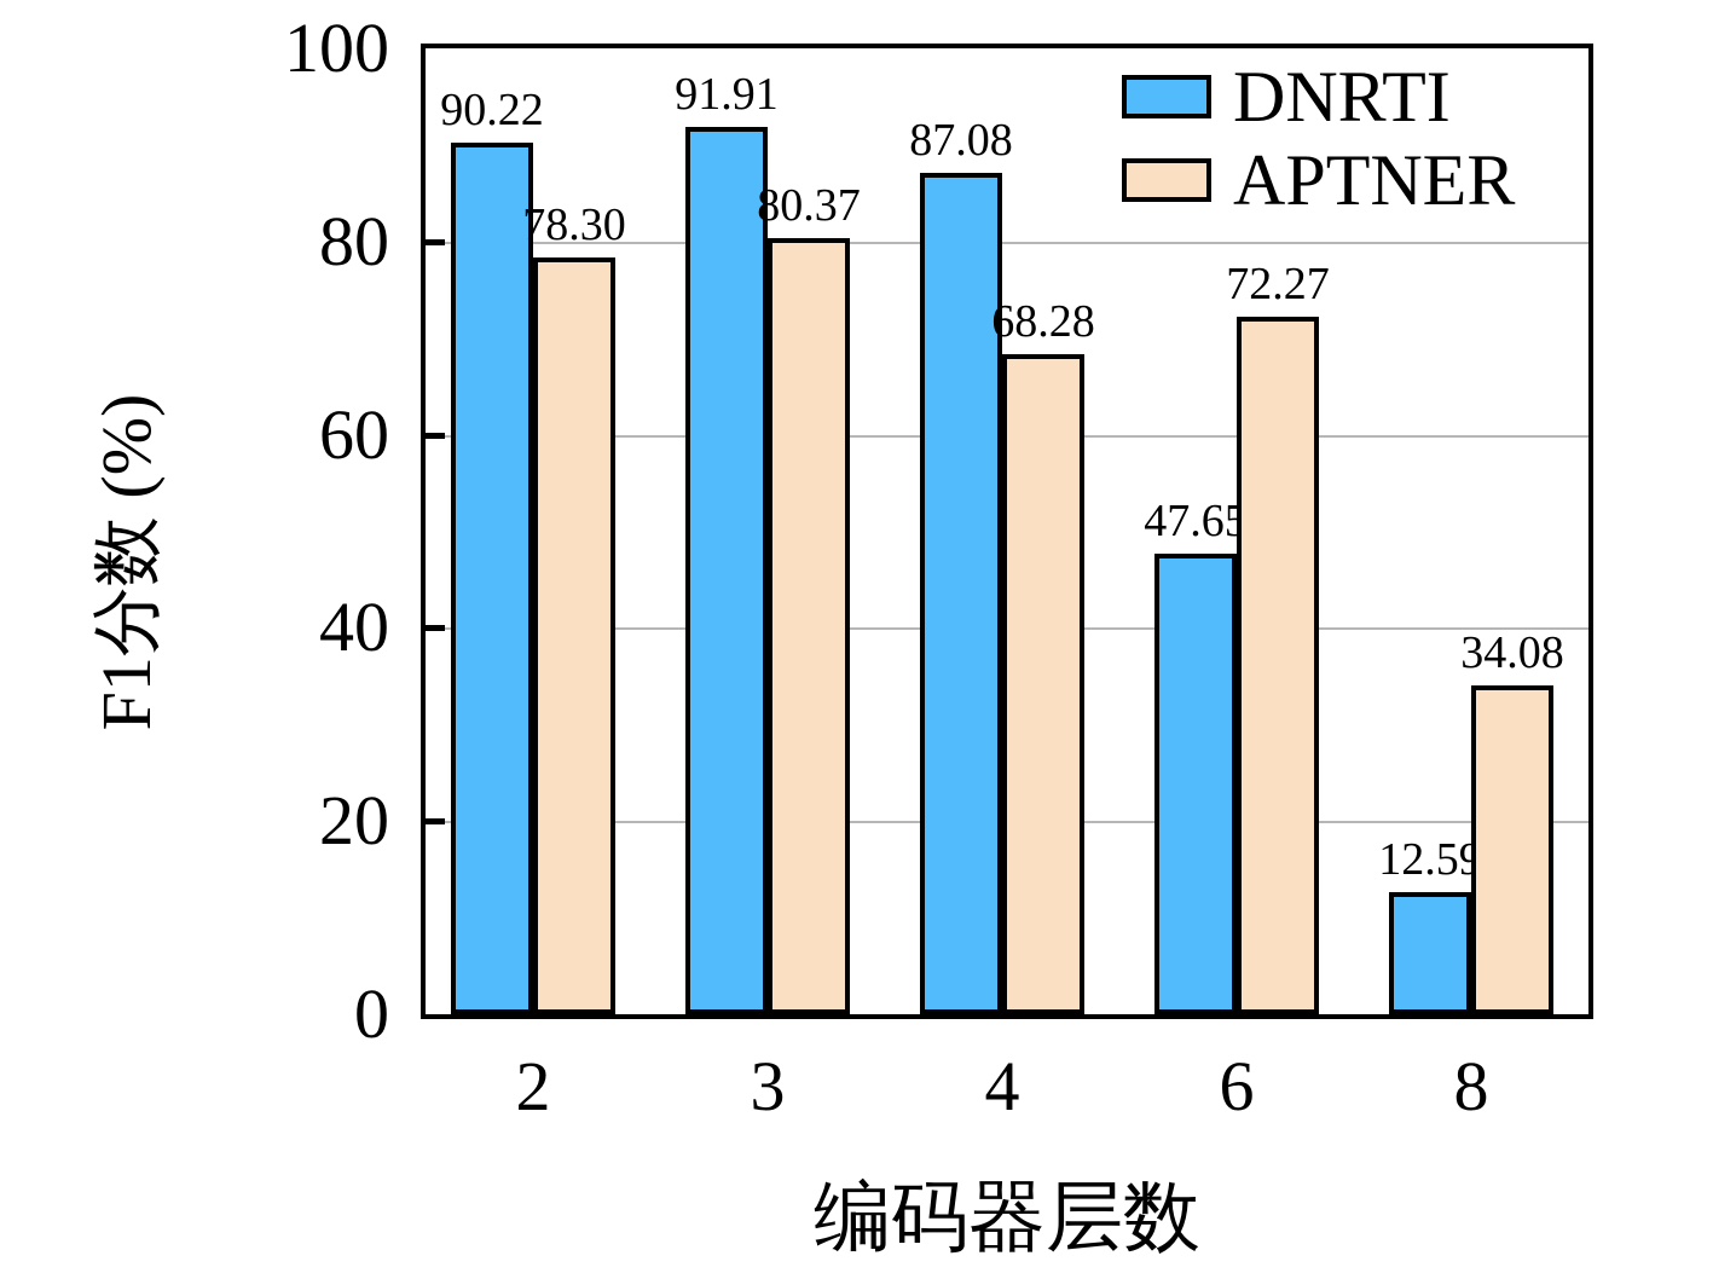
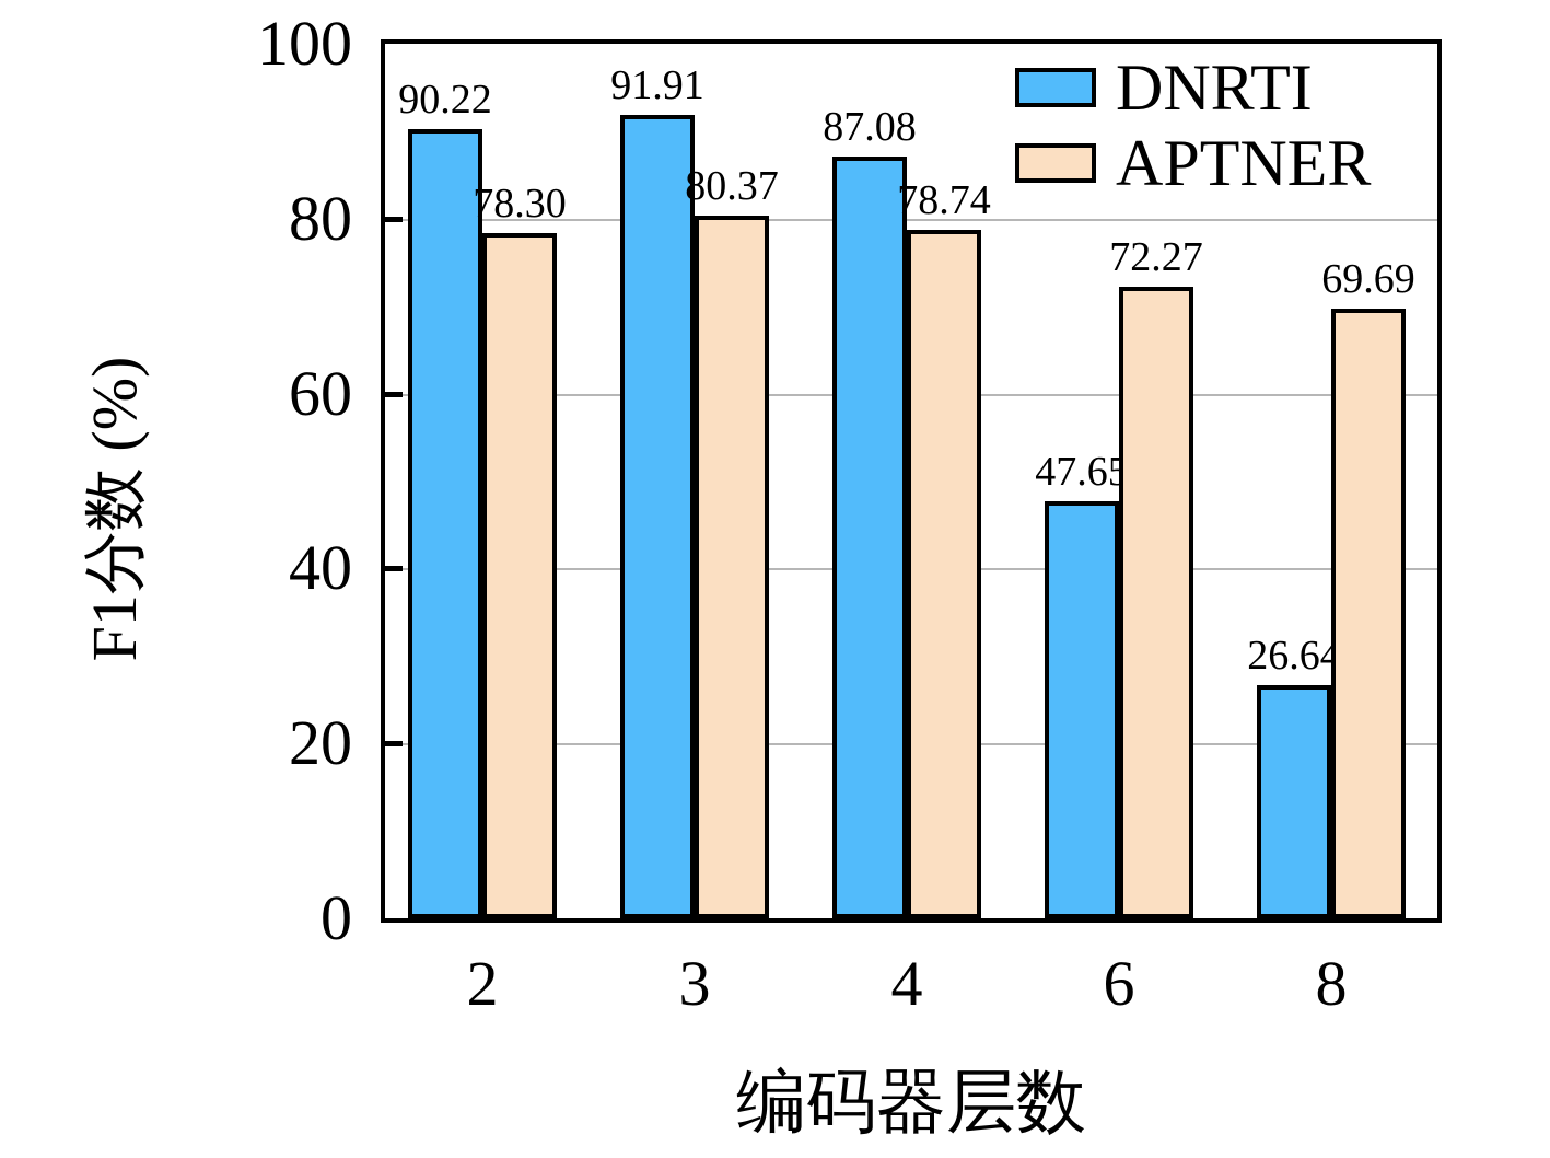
APTNER/4: 68.28 -> 78.74
DNRTI/8: 12.59 -> 26.64
APTNER/8: 34.08 -> 69.69
